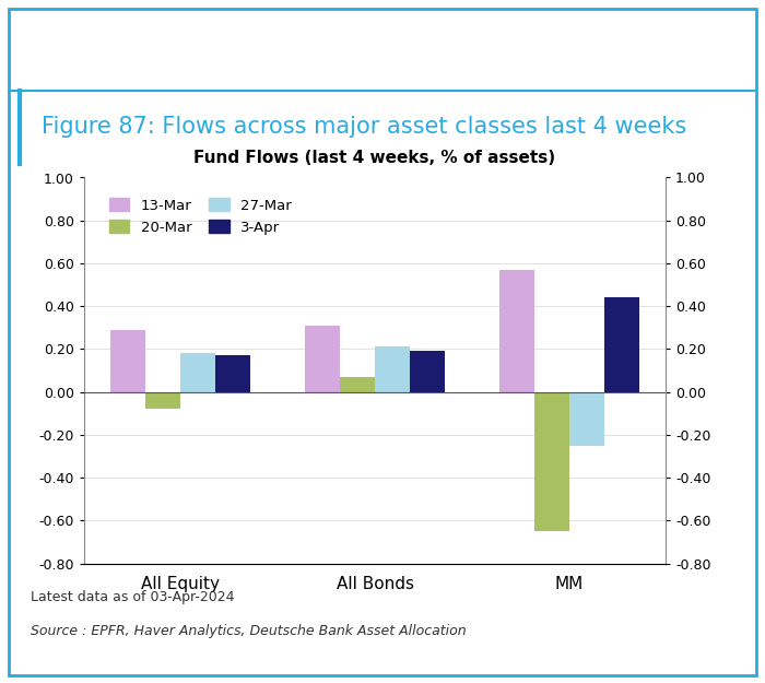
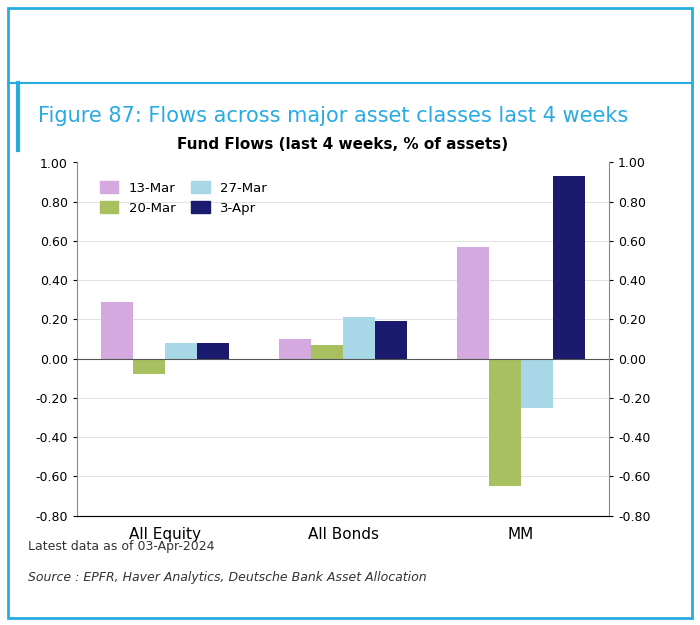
27-Mar/All Equity: 0.18 -> 0.08
3-Apr/All Equity: 0.17 -> 0.08
13-Mar/All Bonds: 0.31 -> 0.10
3-Apr/MM: 0.44 -> 0.93
